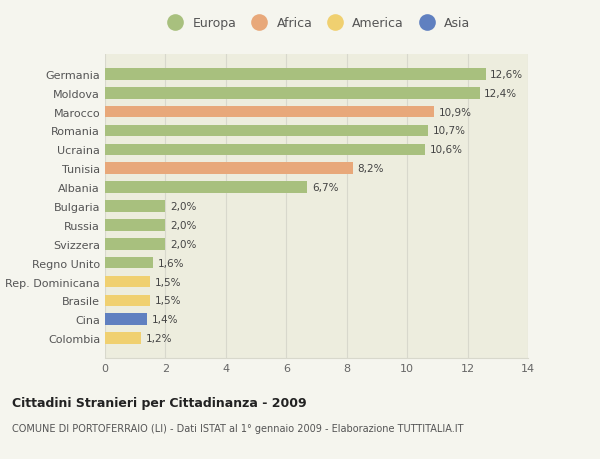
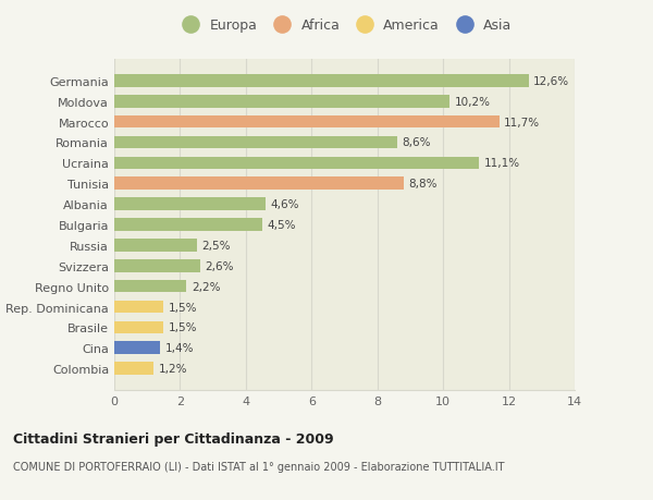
Moldova: 12,4% -> 10,2%
Marocco: 10,9% -> 11,7%
Romania: 10,7% -> 8,6%
Ucraina: 10,6% -> 11,1%
Tunisia: 8,2% -> 8,8%
Albania: 6,7% -> 4,6%
Bulgaria: 2,0% -> 4,5%
Russia: 2,0% -> 2,5%
Svizzera: 2,0% -> 2,6%
Regno Unito: 1,6% -> 2,2%
